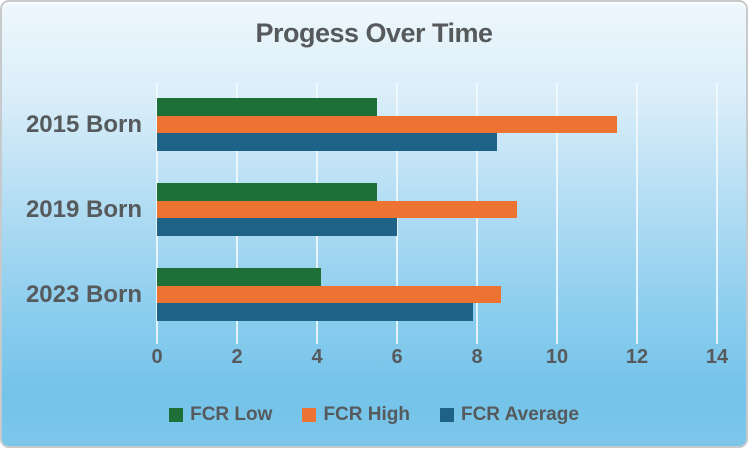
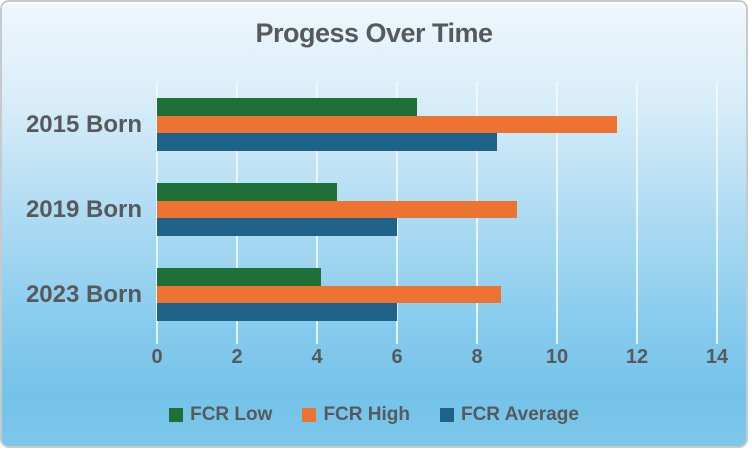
FCR Low/2015 Born: 5.5 -> 6.5
FCR Low/2019 Born: 5.5 -> 4.5
FCR Average/2023 Born: 7.9 -> 6.0
